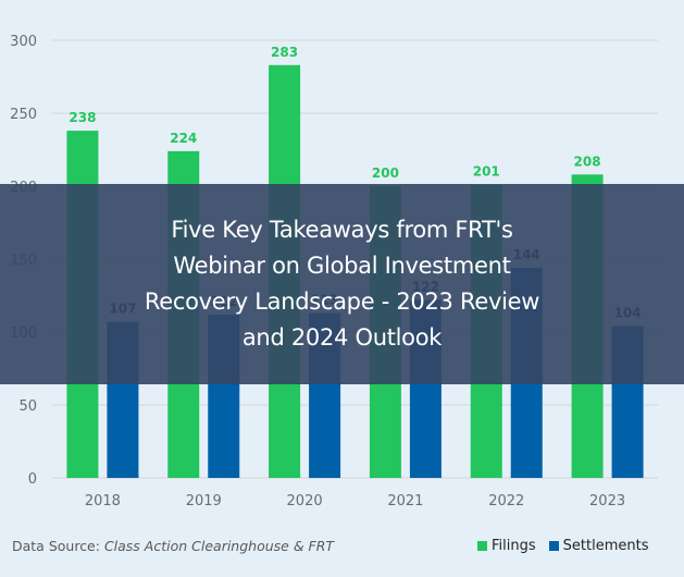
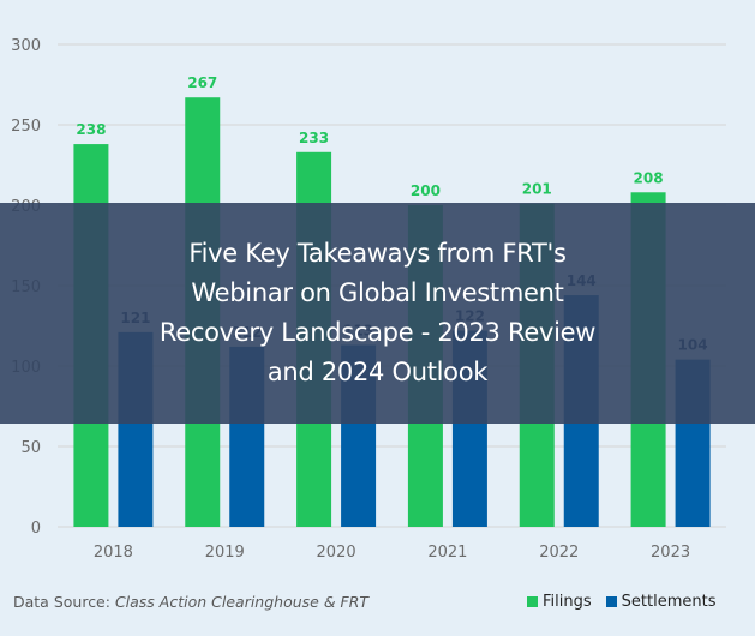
Settlements/2018: 107 -> 121
Filings/2019: 224 -> 267
Filings/2020: 283 -> 233
